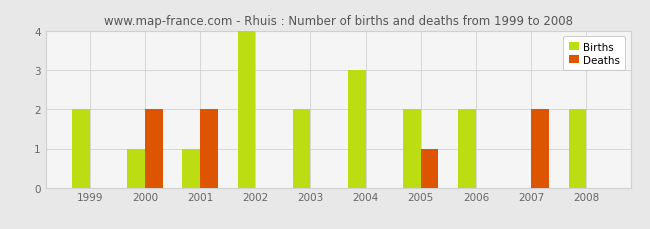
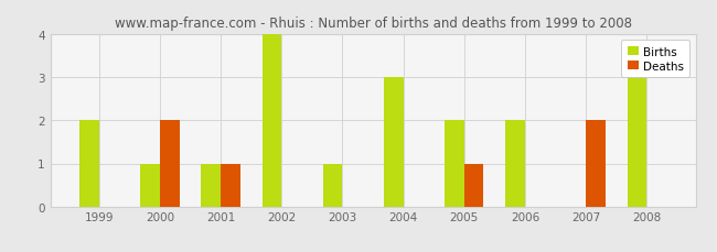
Deaths/2001: 2 -> 1
Births/2003: 2 -> 1
Births/2008: 2 -> 3
